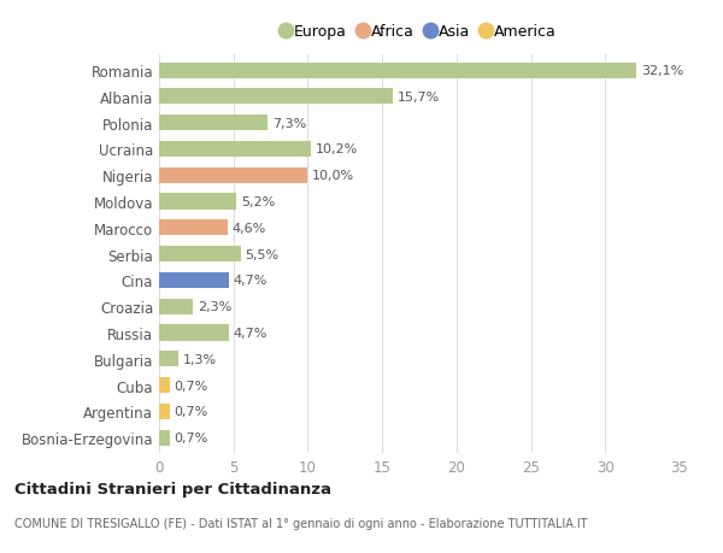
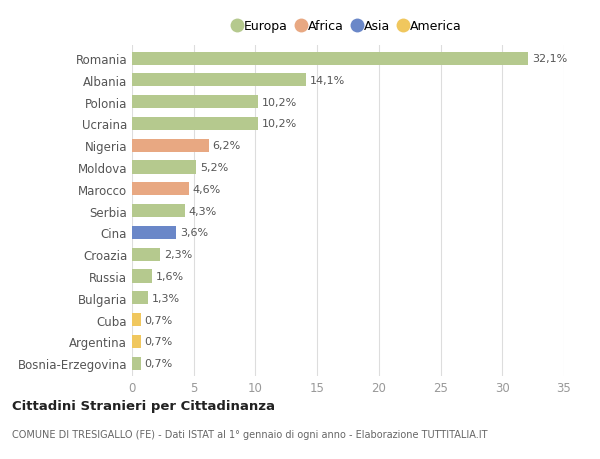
Albania: 15,7% -> 14,1%
Polonia: 7,3% -> 10,2%
Nigeria: 10,0% -> 6,2%
Serbia: 5,5% -> 4,3%
Cina: 4,7% -> 3,6%
Russia: 4,7% -> 1,6%
